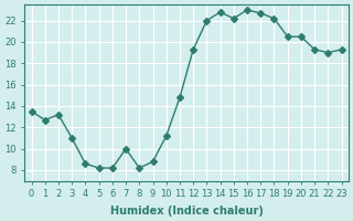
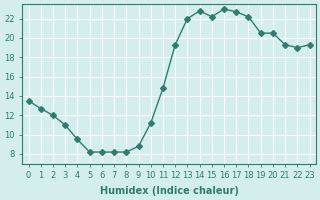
2: 13.2 -> 12.0
4: 8.6 -> 9.5
7: 10.0 -> 8.2
